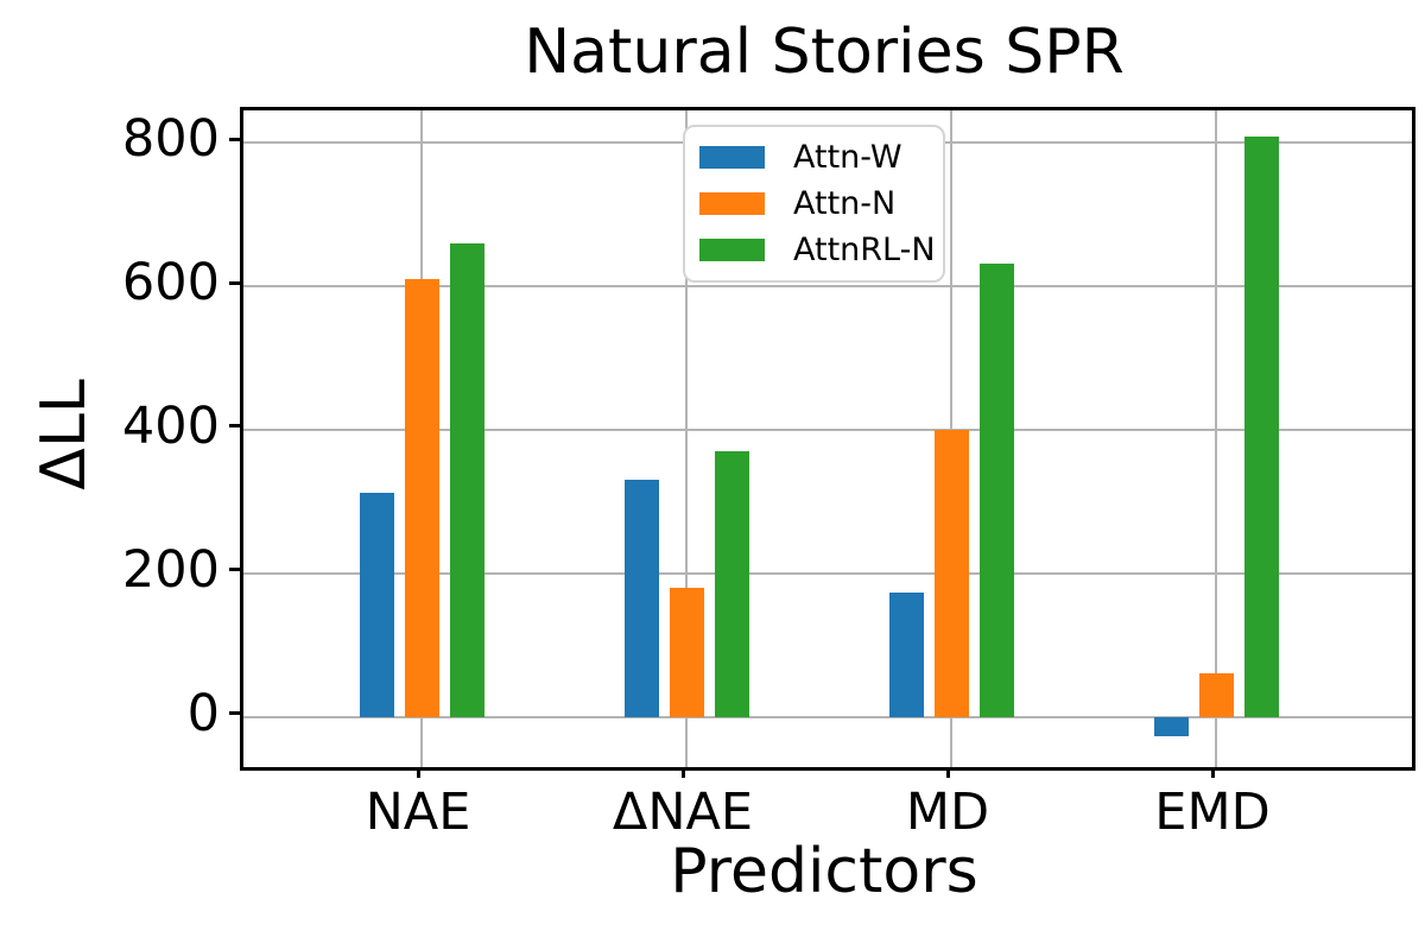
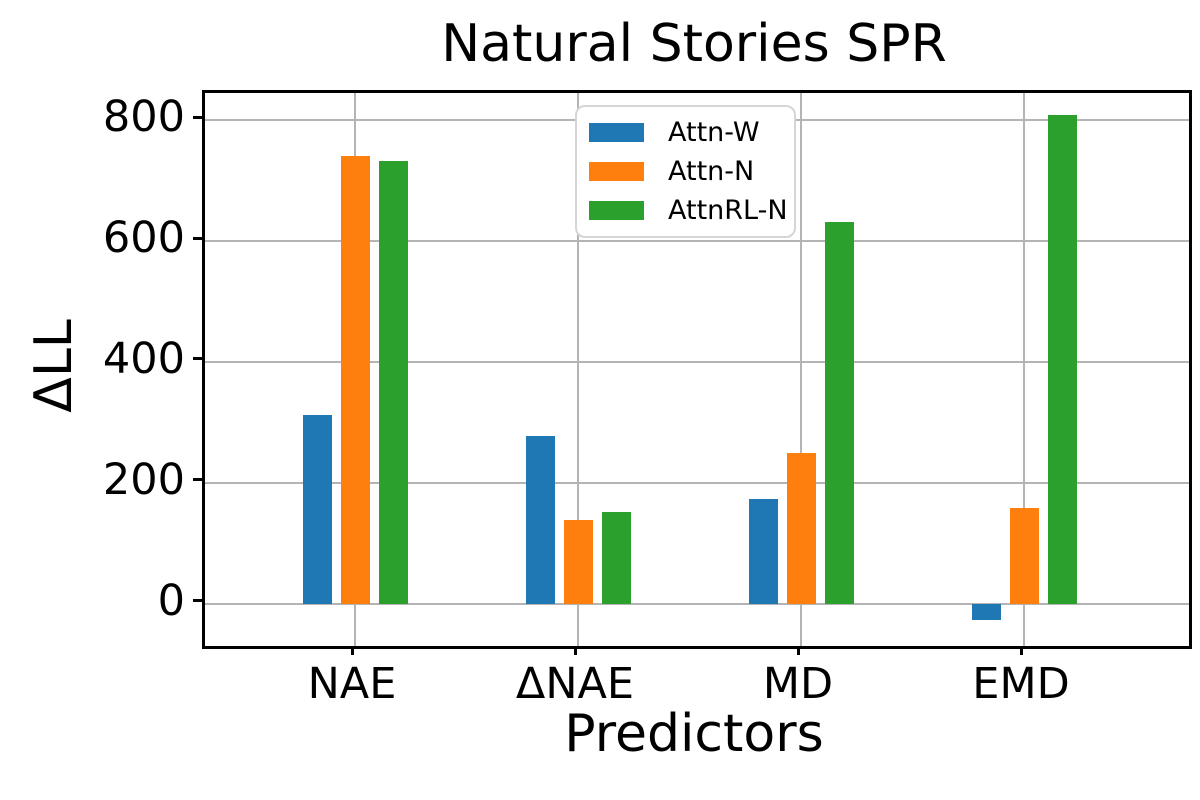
Attn-N/NAE: 610 -> 740
AttnRL-N/NAE: 660 -> 730
Attn-W/ΔNAE: 330 -> 280
Attn-N/ΔNAE: 180 -> 140
AttnRL-N/ΔNAE: 370 -> 150
Attn-N/MD: 400 -> 250
Attn-N/EMD: 60 -> 160
